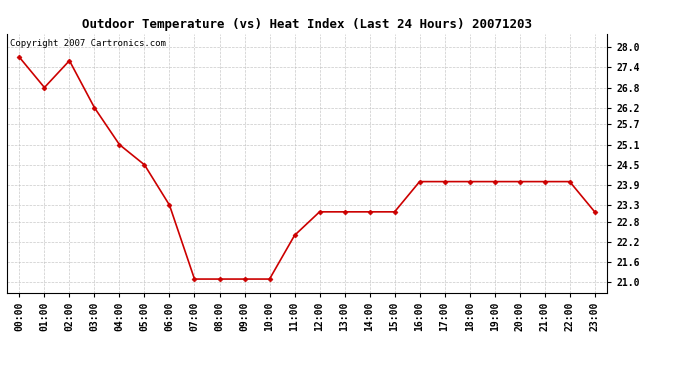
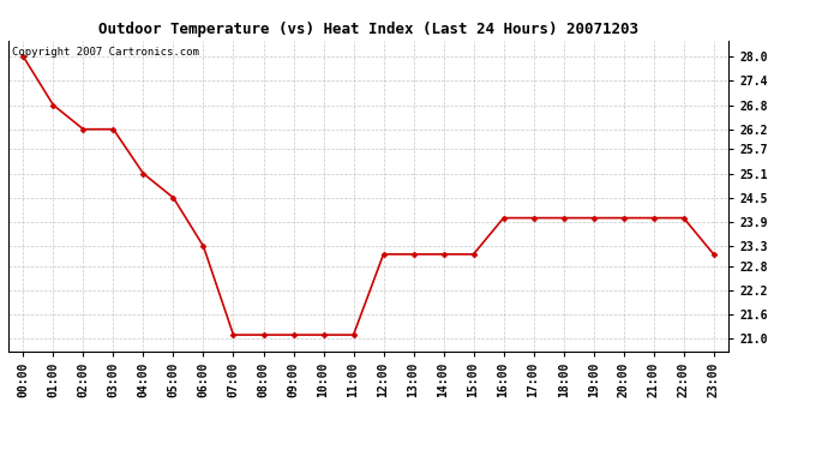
00:00: 27.7 -> 28.0
02:00: 27.6 -> 26.2
11:00: 22.4 -> 21.1
